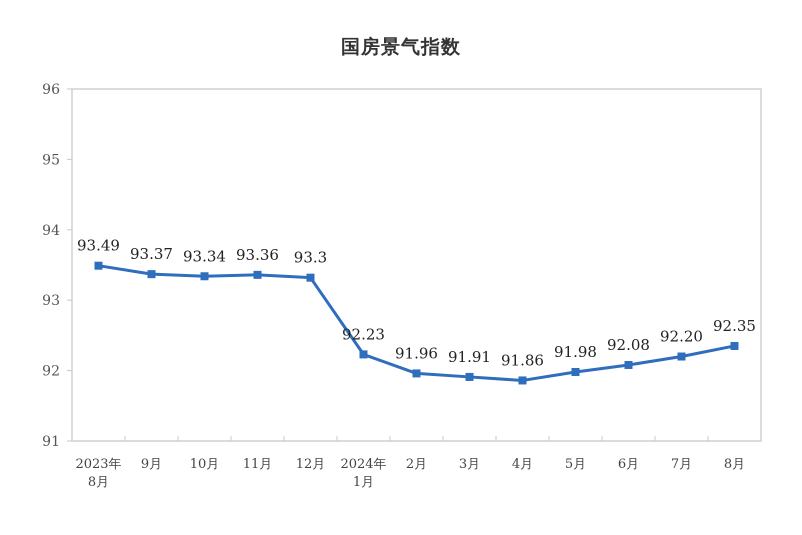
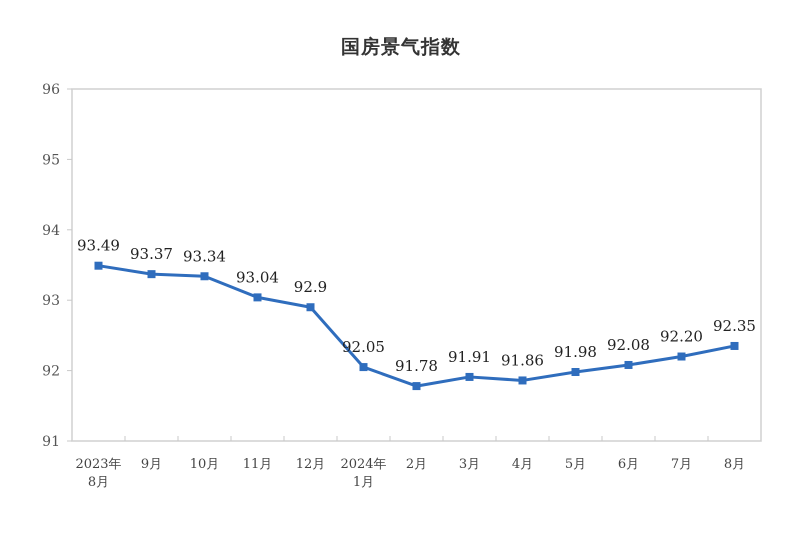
11月: 93.36 -> 93.04
12月: 93.3 -> 92.9
2024年1月: 92.23 -> 92.05
2月: 91.96 -> 91.78
